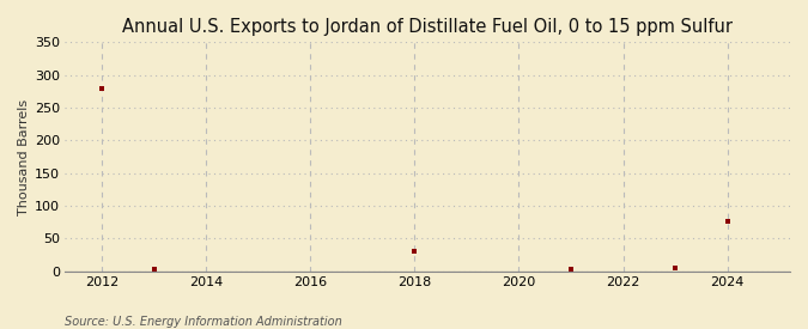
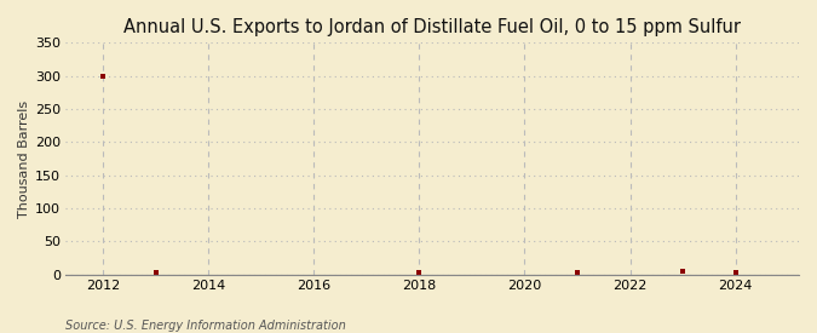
2012: 280 -> 300
2018: 30 -> 2
2024: 76 -> 2
